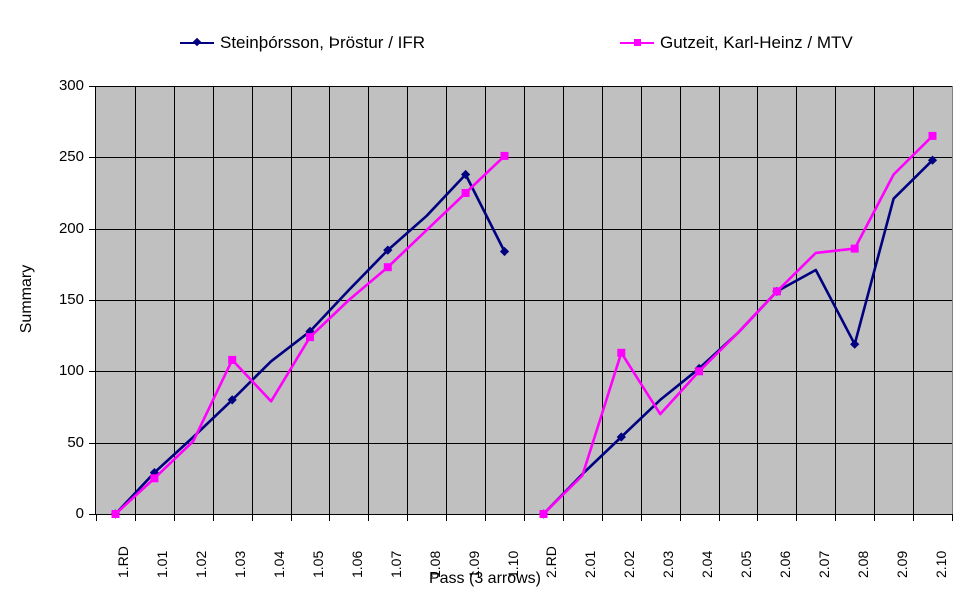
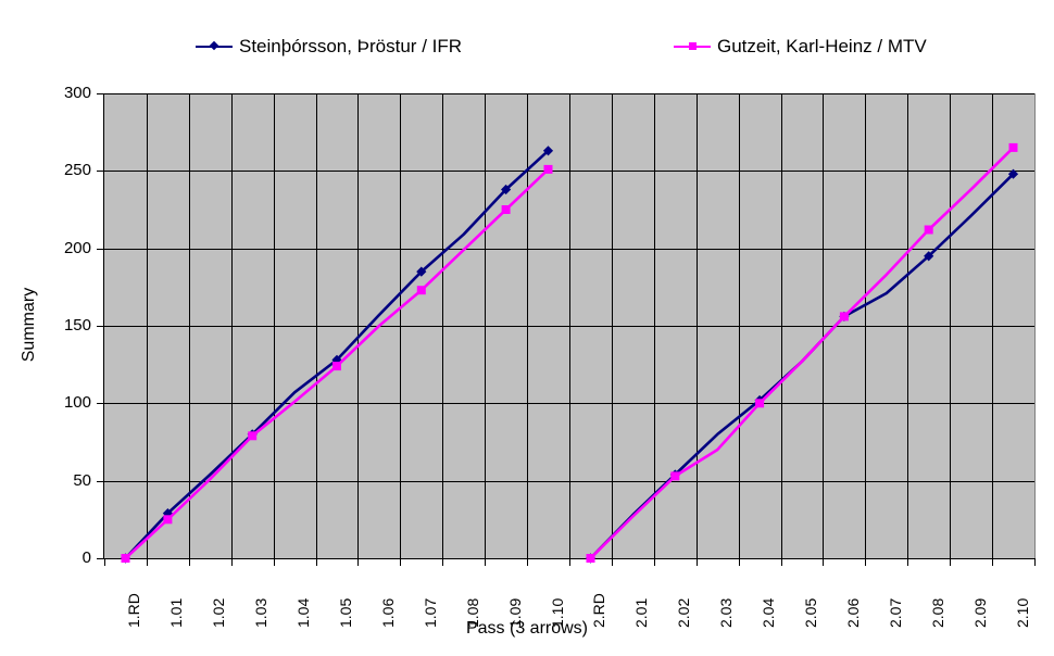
Gutzeit, Karl-Heinz / MTV/1.03: 108 -> 79
Gutzeit, Karl-Heinz / MTV/1.04: 79 -> 101
Steinþórsson, Þröstur / IFR/1.10: 184 -> 263
Gutzeit, Karl-Heinz / MTV/2.02: 113 -> 53
Steinþórsson, Þröstur / IFR/2.08: 119 -> 195
Gutzeit, Karl-Heinz / MTV/2.08: 186 -> 212
